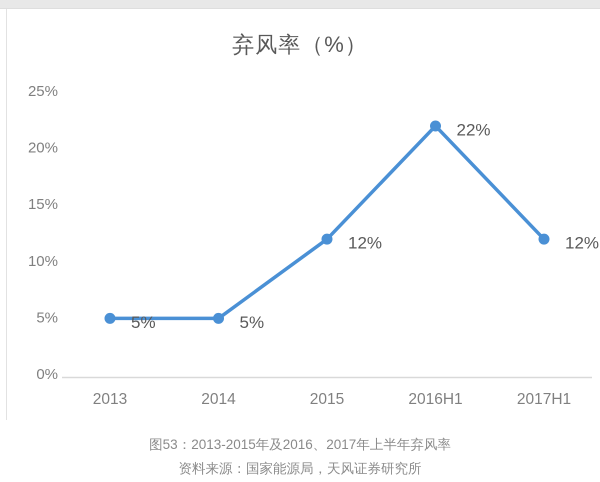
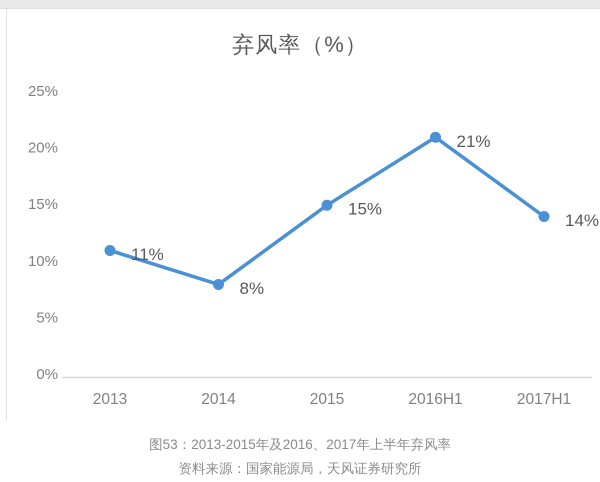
2013: 5% -> 11%
2014: 5% -> 8%
2015: 12% -> 15%
2016H1: 22% -> 21%
2017H1: 12% -> 14%
